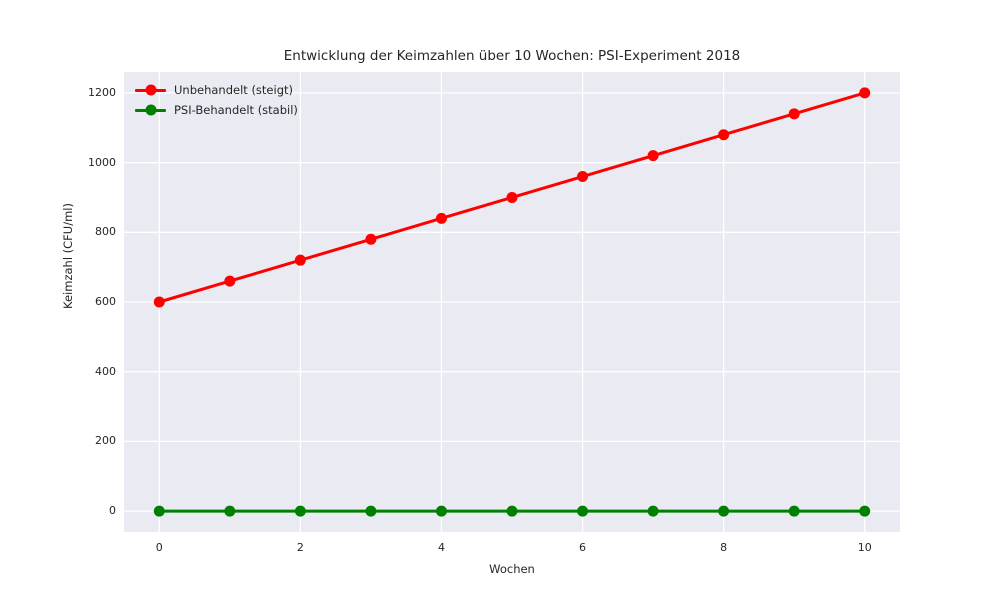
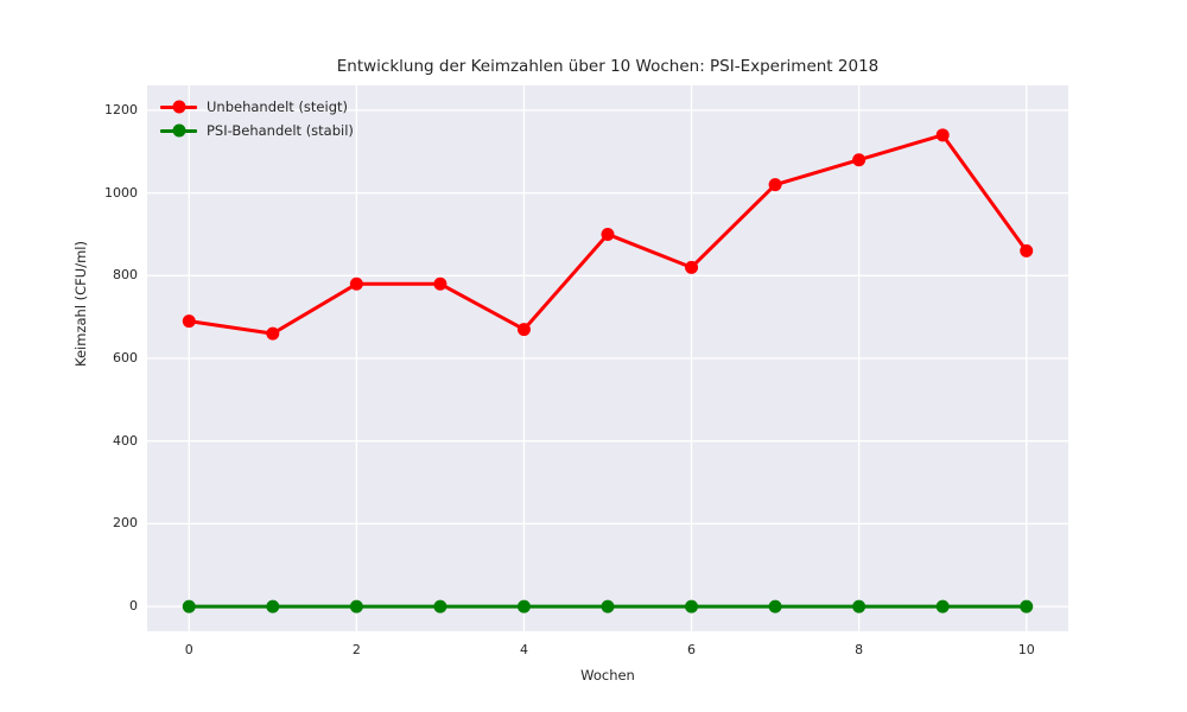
Unbehandelt (steigt)/0: 600 -> 690
Unbehandelt (steigt)/2: 720 -> 780
Unbehandelt (steigt)/4: 840 -> 670
Unbehandelt (steigt)/6: 960 -> 820
Unbehandelt (steigt)/10: 1200 -> 860
